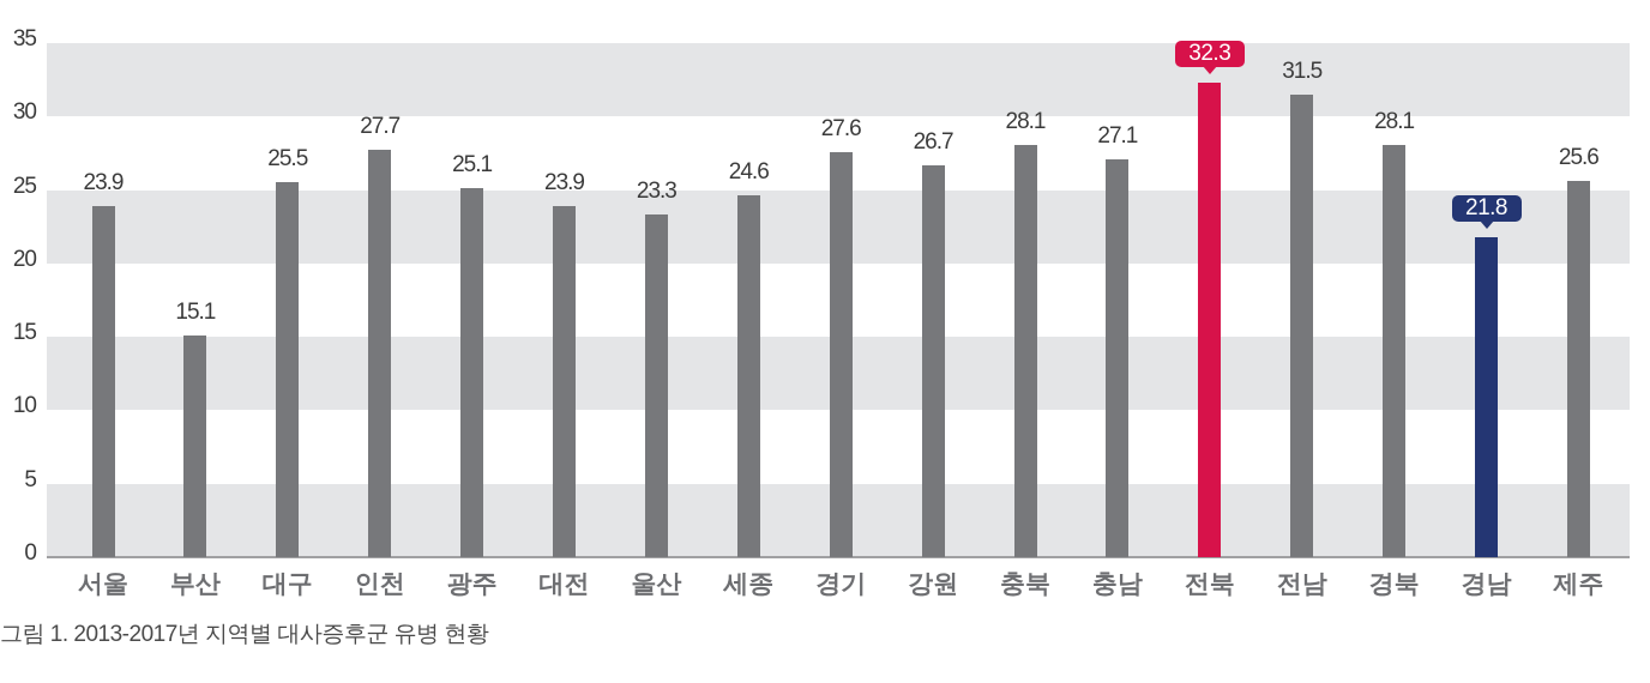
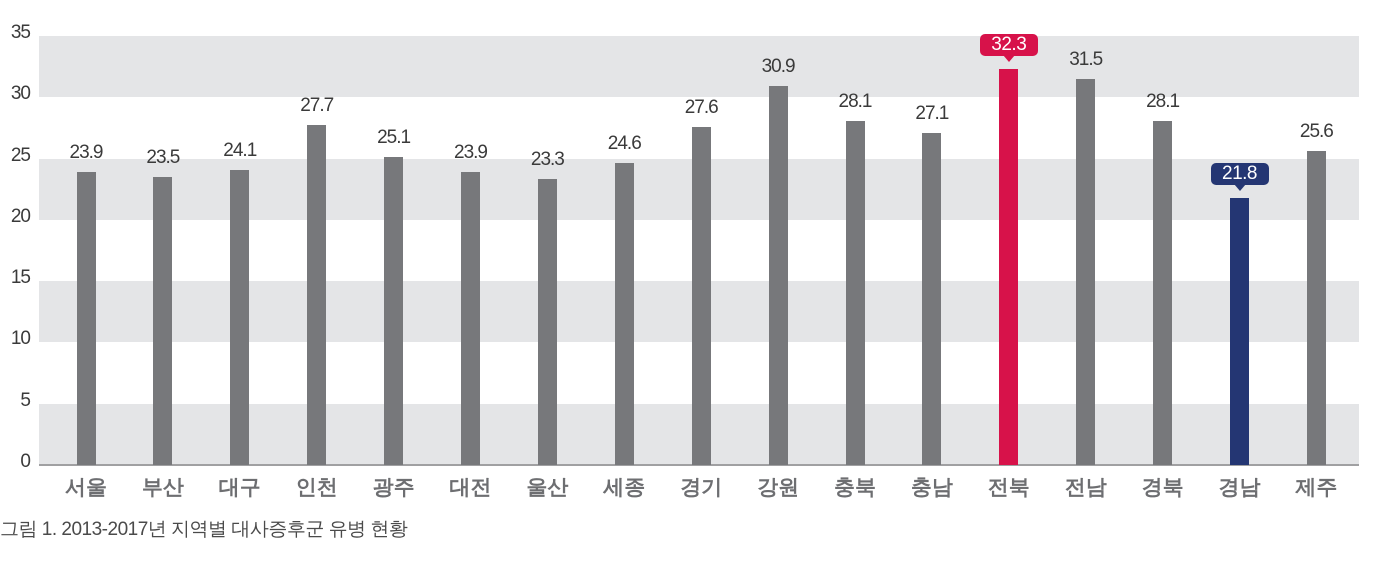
부산: 15.1 -> 23.5
대구: 25.5 -> 24.1
강원: 26.7 -> 30.9
